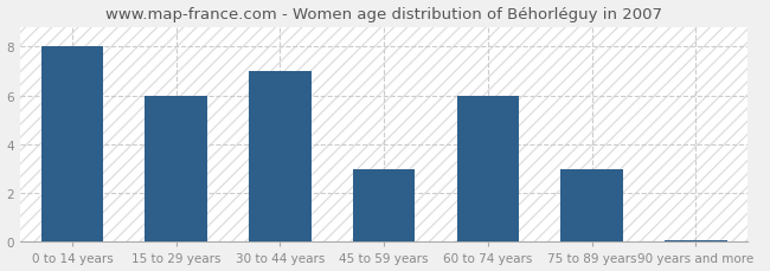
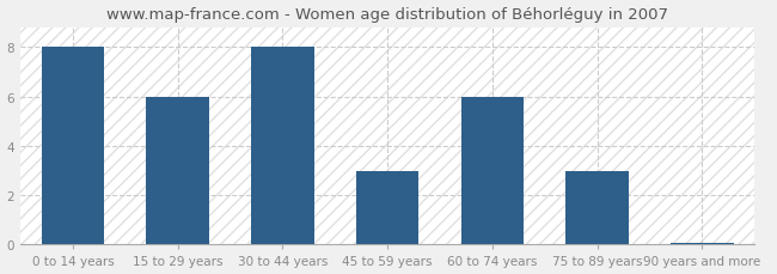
30 to 44 years: 7.00 -> 8.00
